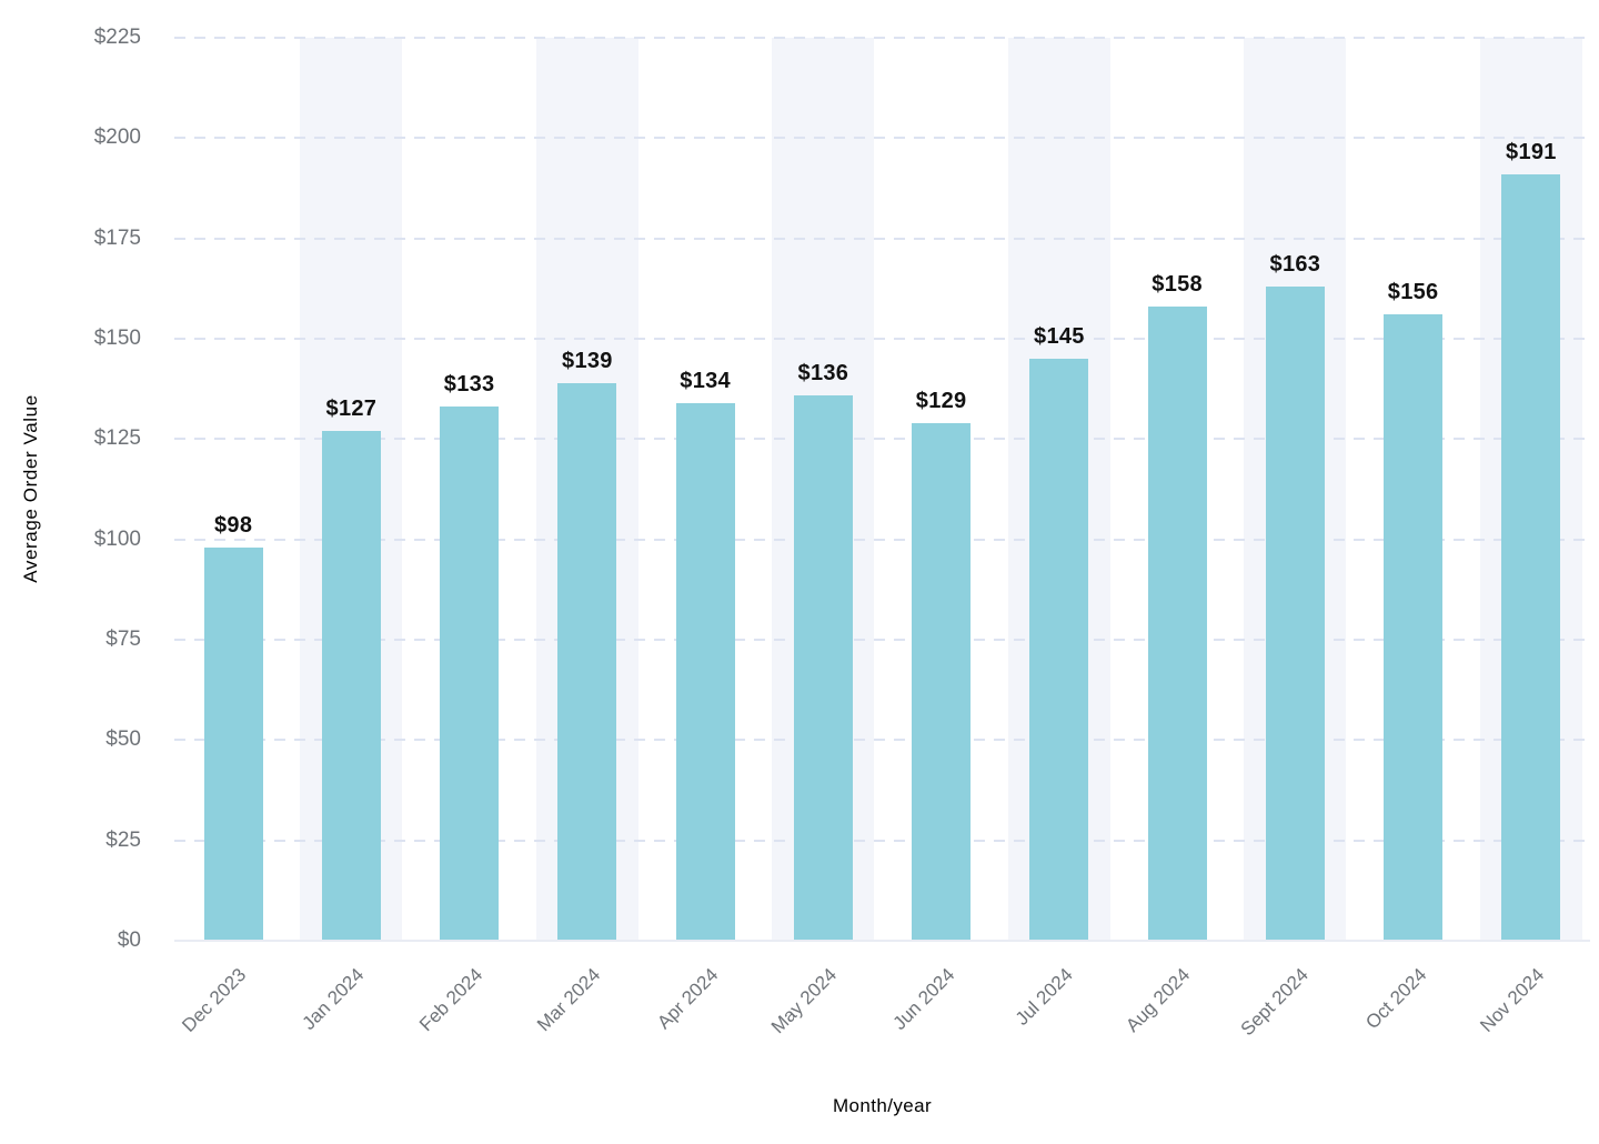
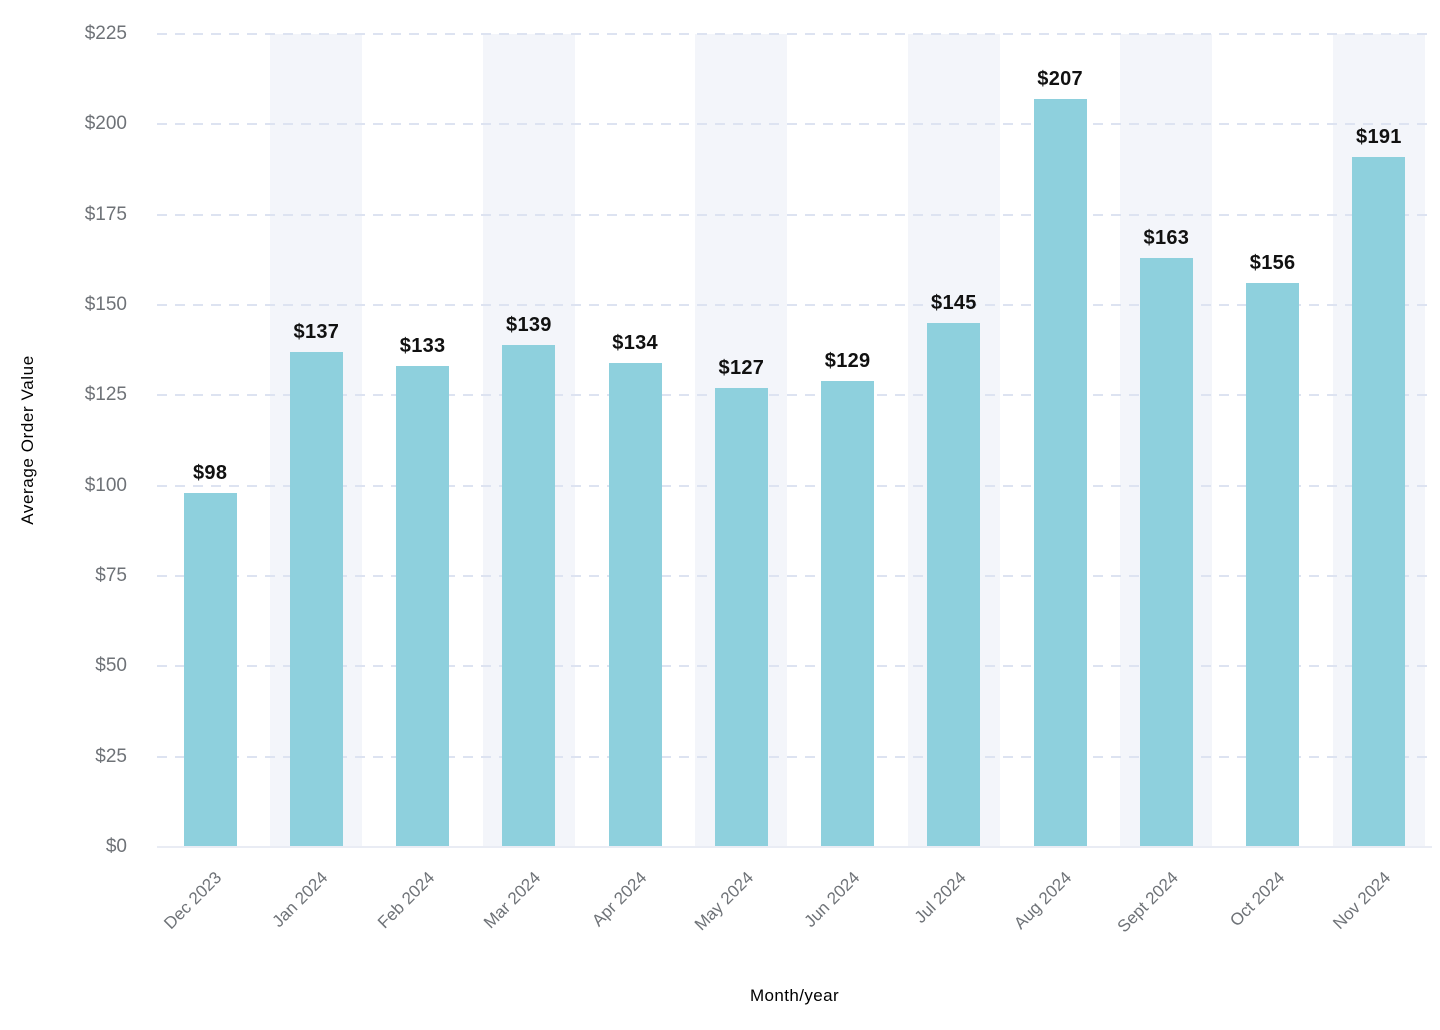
Jan 2024: $127 -> $137
May 2024: $136 -> $127
Aug 2024: $158 -> $207
